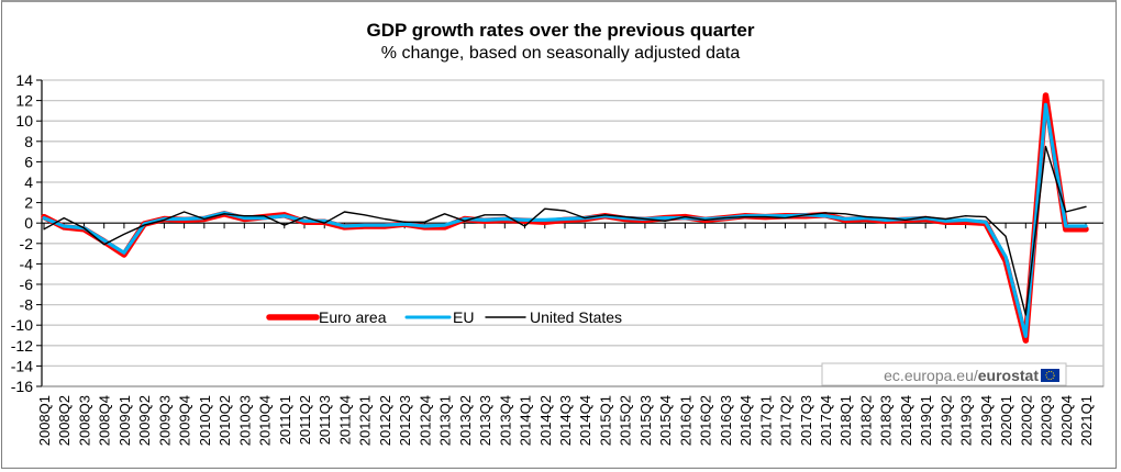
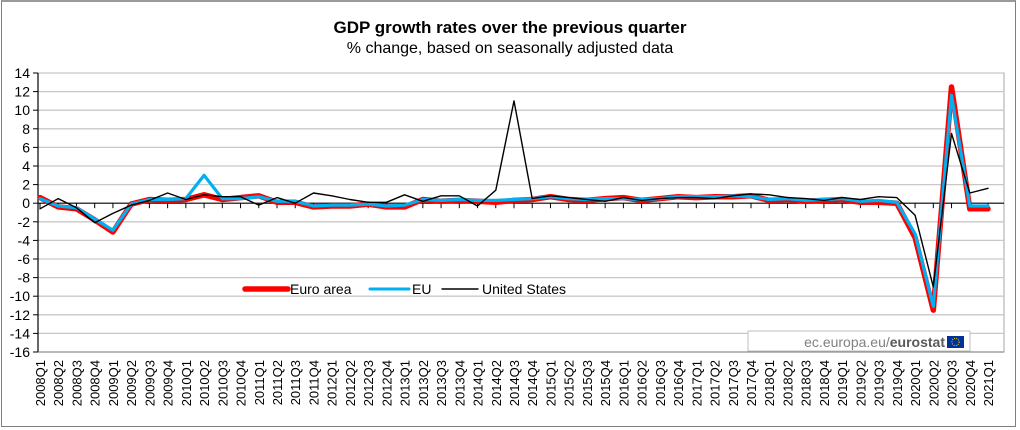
EU/2010Q2: 1 -> 3
United States/2014Q3: 1 -> 11
